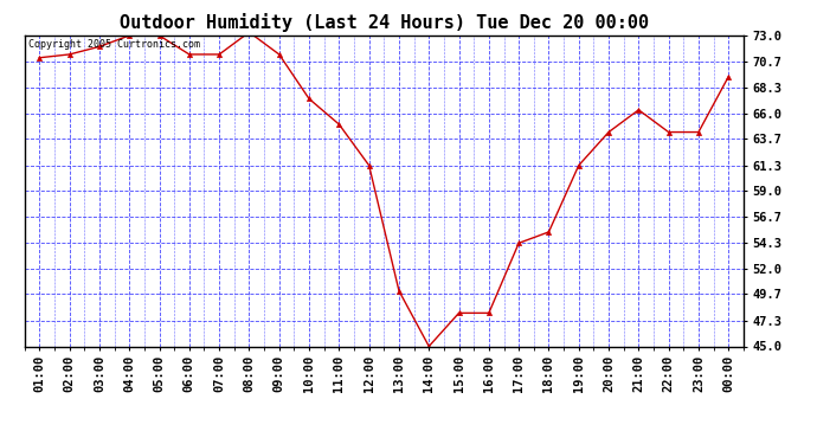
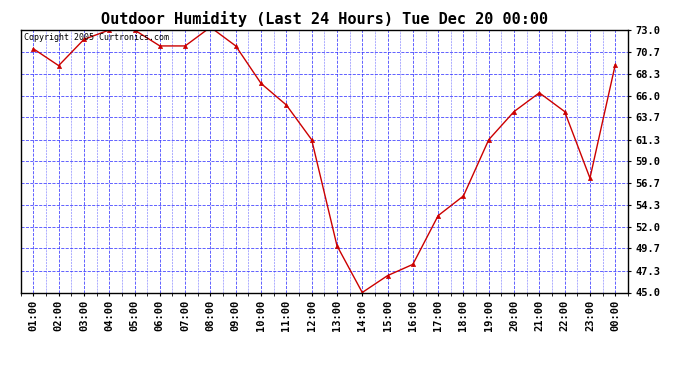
02:00: 71.3 -> 69.2
15:00: 48.0 -> 46.8
17:00: 54.3 -> 53.2
23:00: 64.3 -> 57.2
